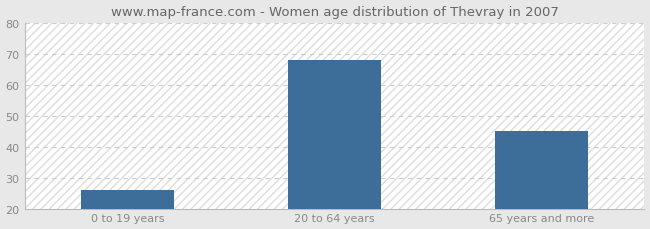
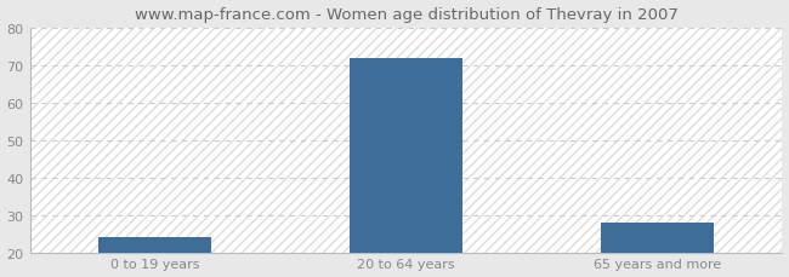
0 to 19 years: 26 -> 24
20 to 64 years: 68 -> 72
65 years and more: 45 -> 28
